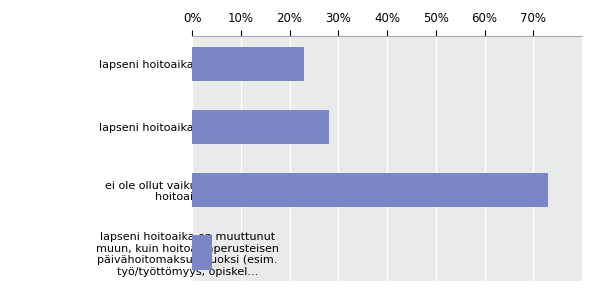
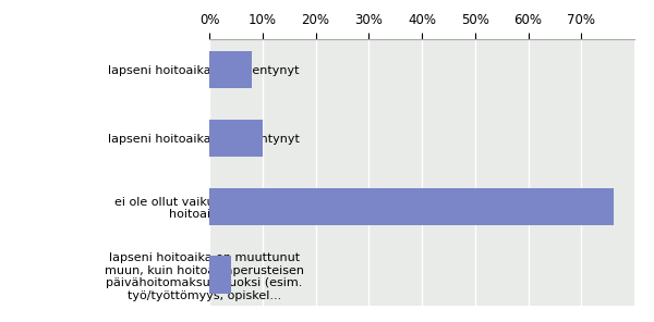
lapseni hoitoaika on lyhentynyt: 23% -> 8%
lapseni hoitoaika on pidentynyt: 28% -> 10%
ei ole ollut vaikutusta lapseni hoitoaikaan: 73% -> 76%
